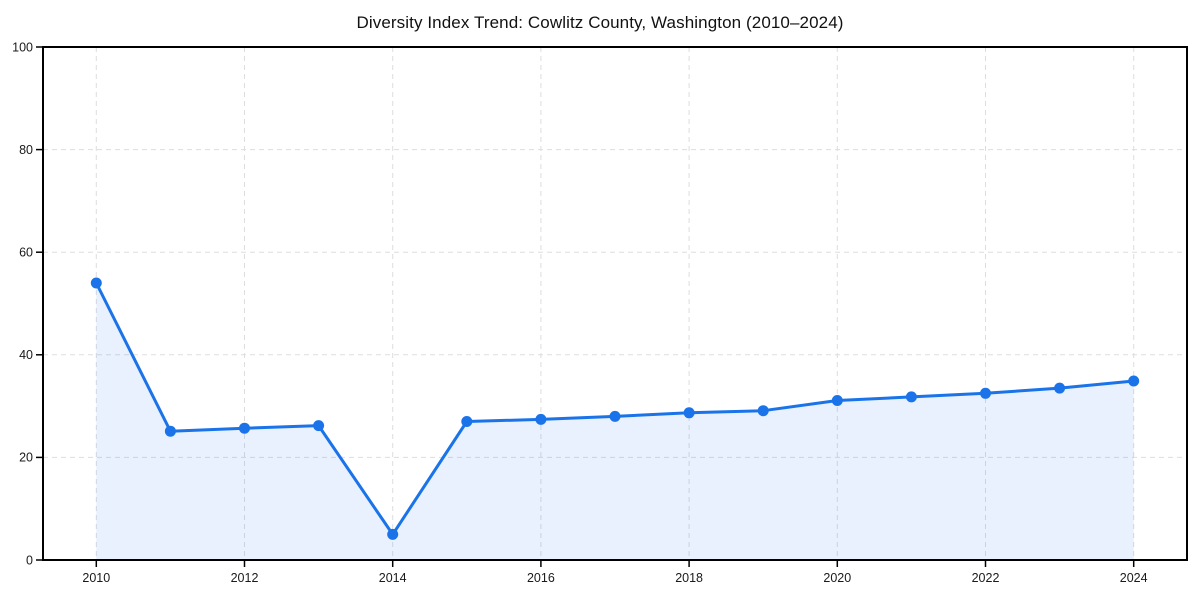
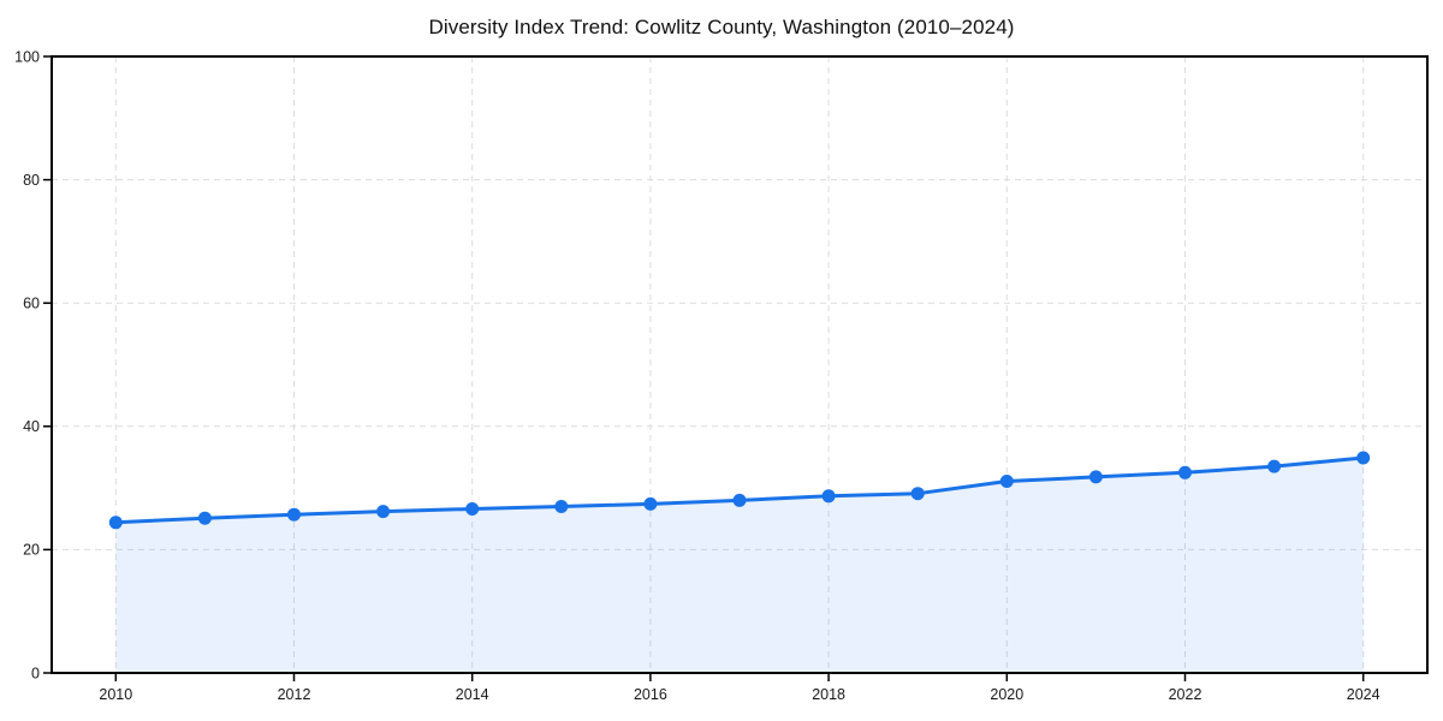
2010: 54 -> 24
2014: 5 -> 27
